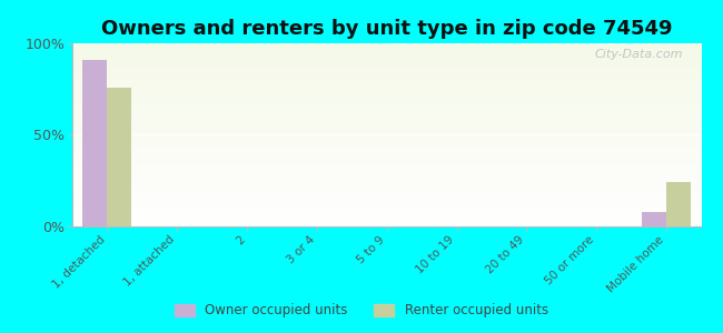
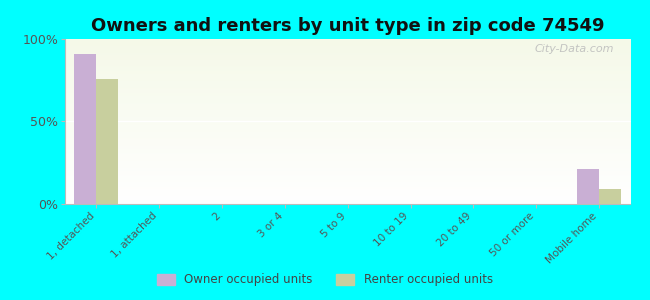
Owner occupied units/Mobile home: 8% -> 21%
Renter occupied units/Mobile home: 24% -> 9%
